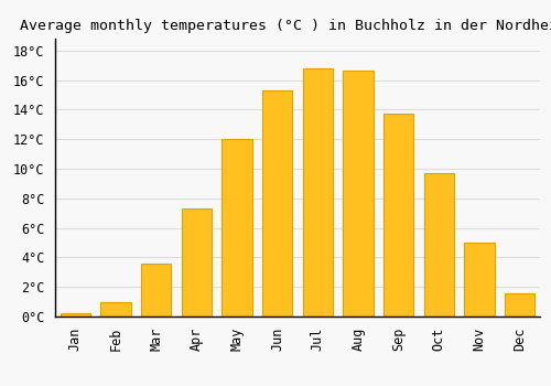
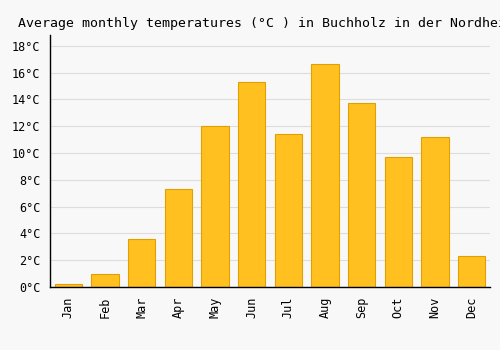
Jul: 16.8°C -> 11.4°C
Nov: 5.0°C -> 11.2°C
Dec: 1.6°C -> 2.3°C
